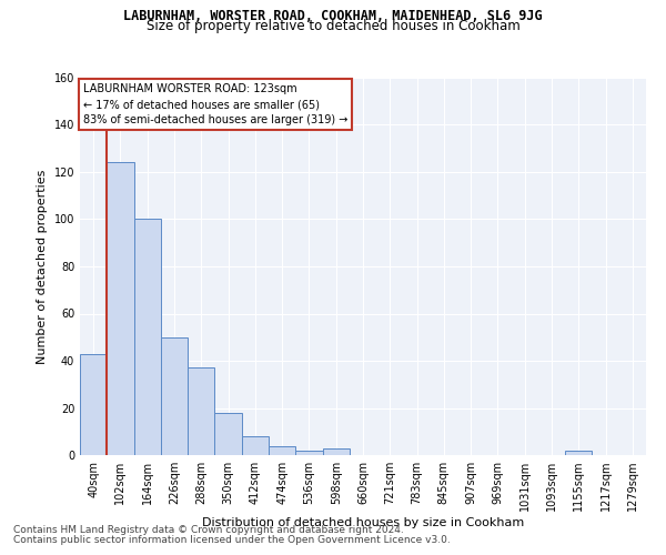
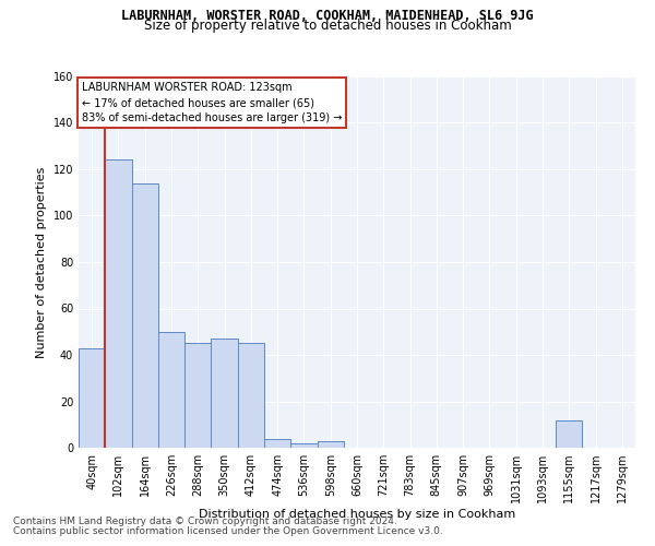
164sqm: 100 -> 114
288sqm: 37 -> 45
350sqm: 18 -> 47
412sqm: 8 -> 45
1155sqm: 2 -> 12
